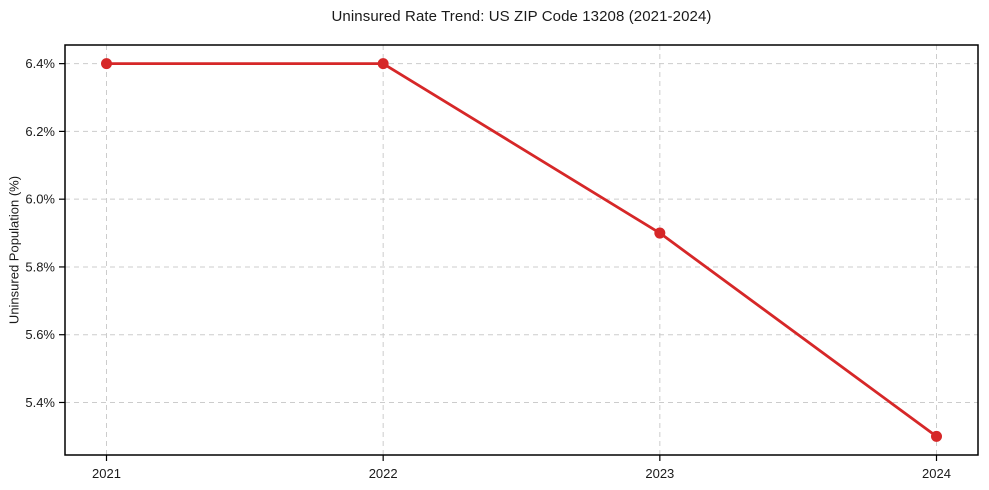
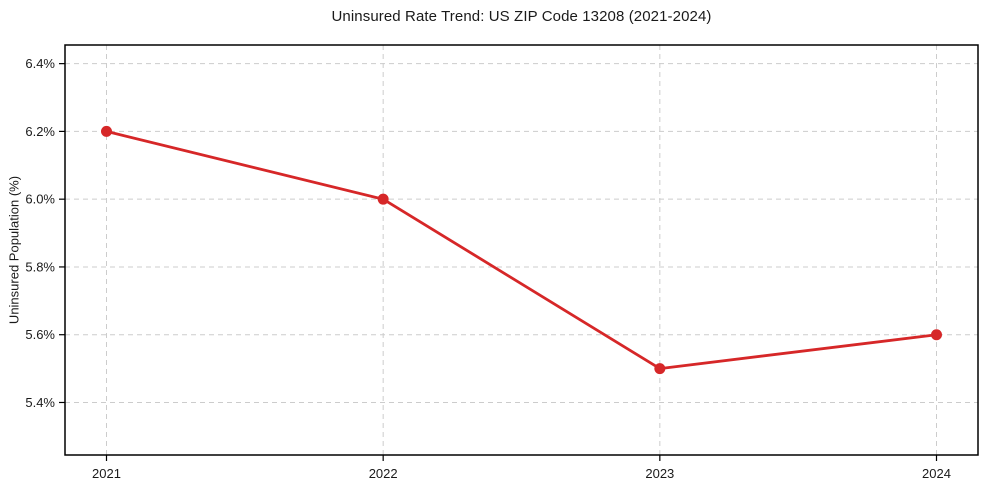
2021: 6.4% -> 6.2%
2022: 6.4% -> 6.0%
2023: 5.9% -> 5.5%
2024: 5.3% -> 5.6%
